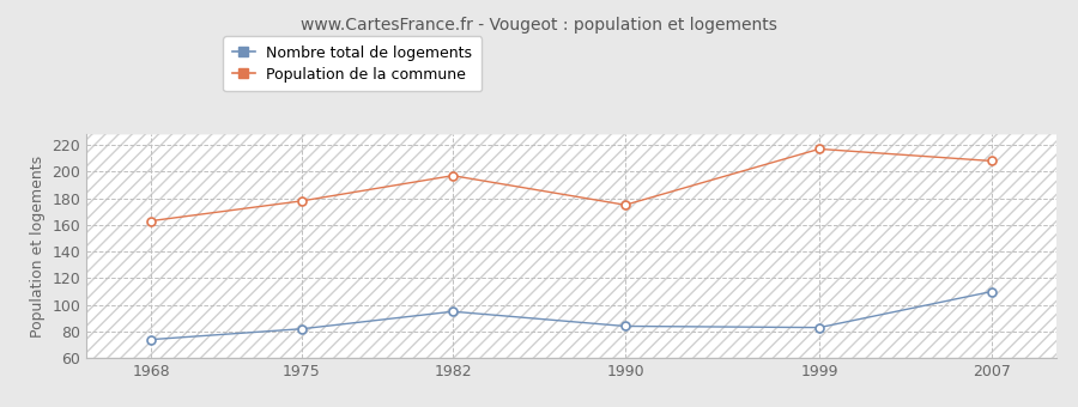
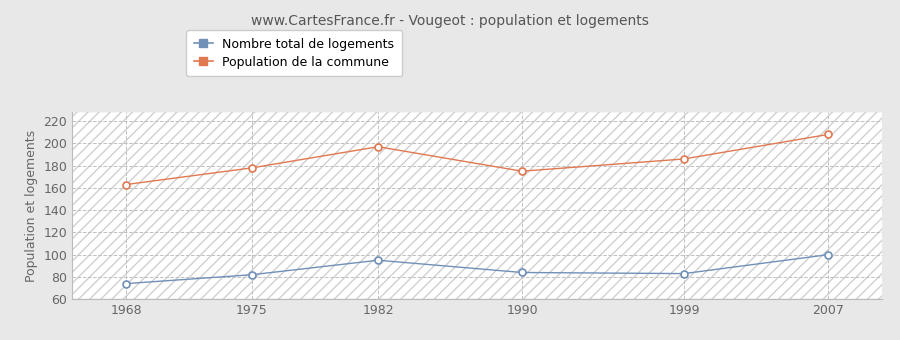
Population de la commune/1999: 217 -> 186
Nombre total de logements/2007: 110 -> 100
